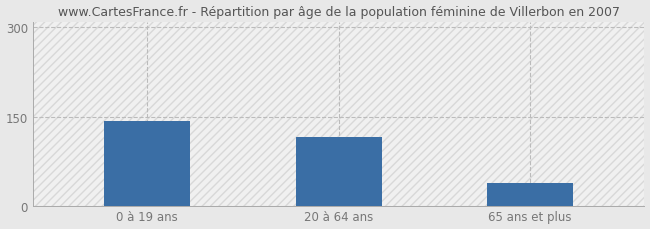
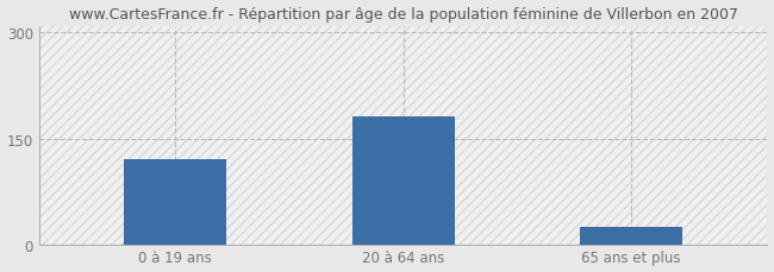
0 à 19 ans: 142 -> 120
20 à 64 ans: 116 -> 181
65 ans et plus: 38 -> 25
